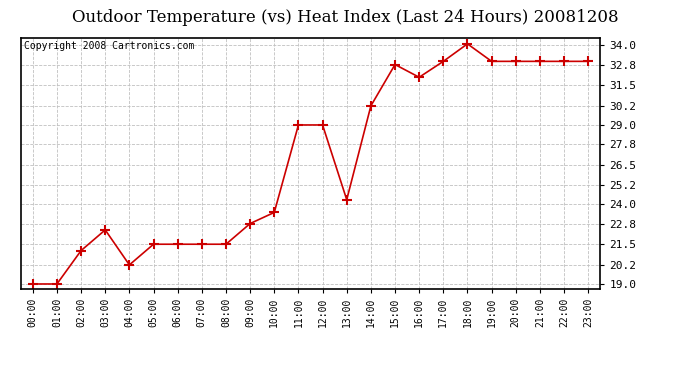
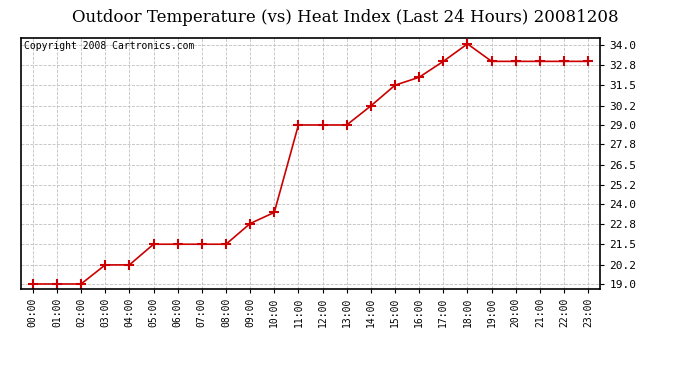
02:00: 21.1 -> 19.0
03:00: 22.4 -> 20.2
13:00: 24.3 -> 29.0
15:00: 32.8 -> 31.5
